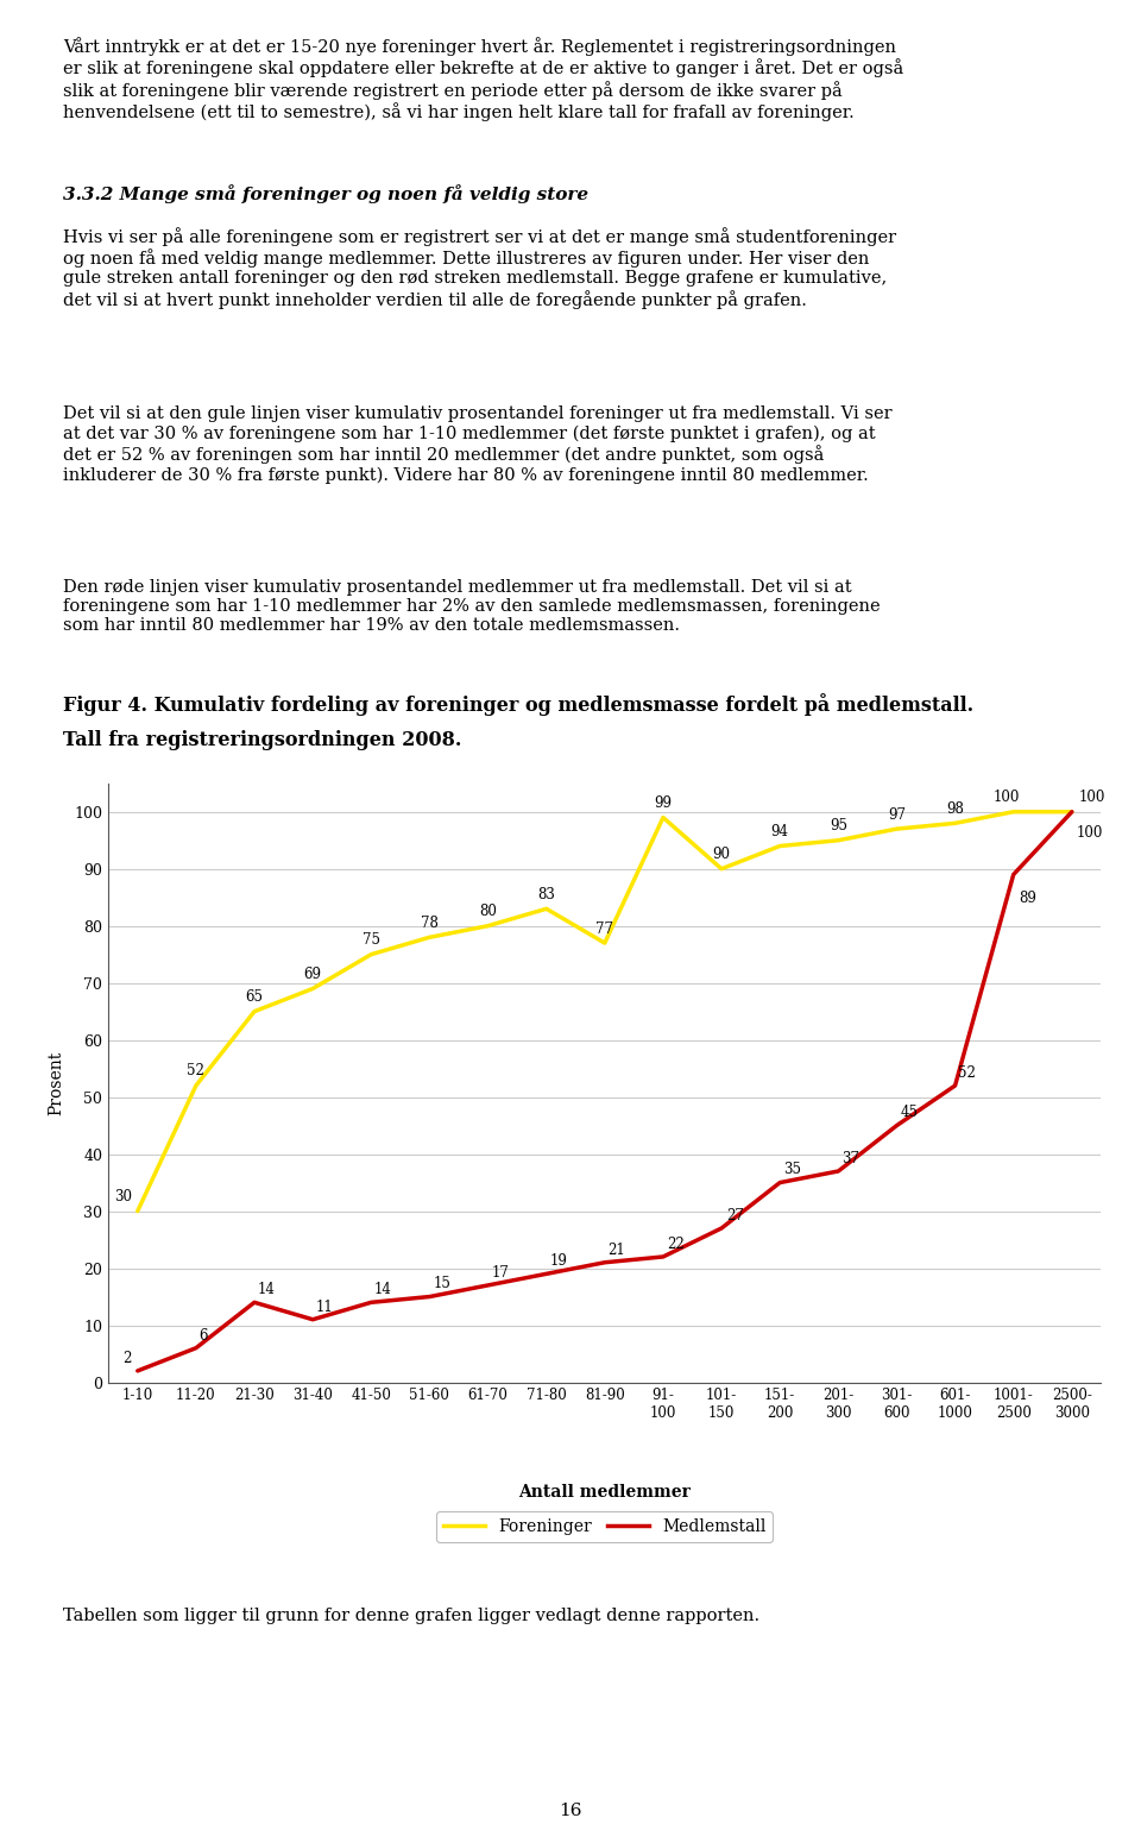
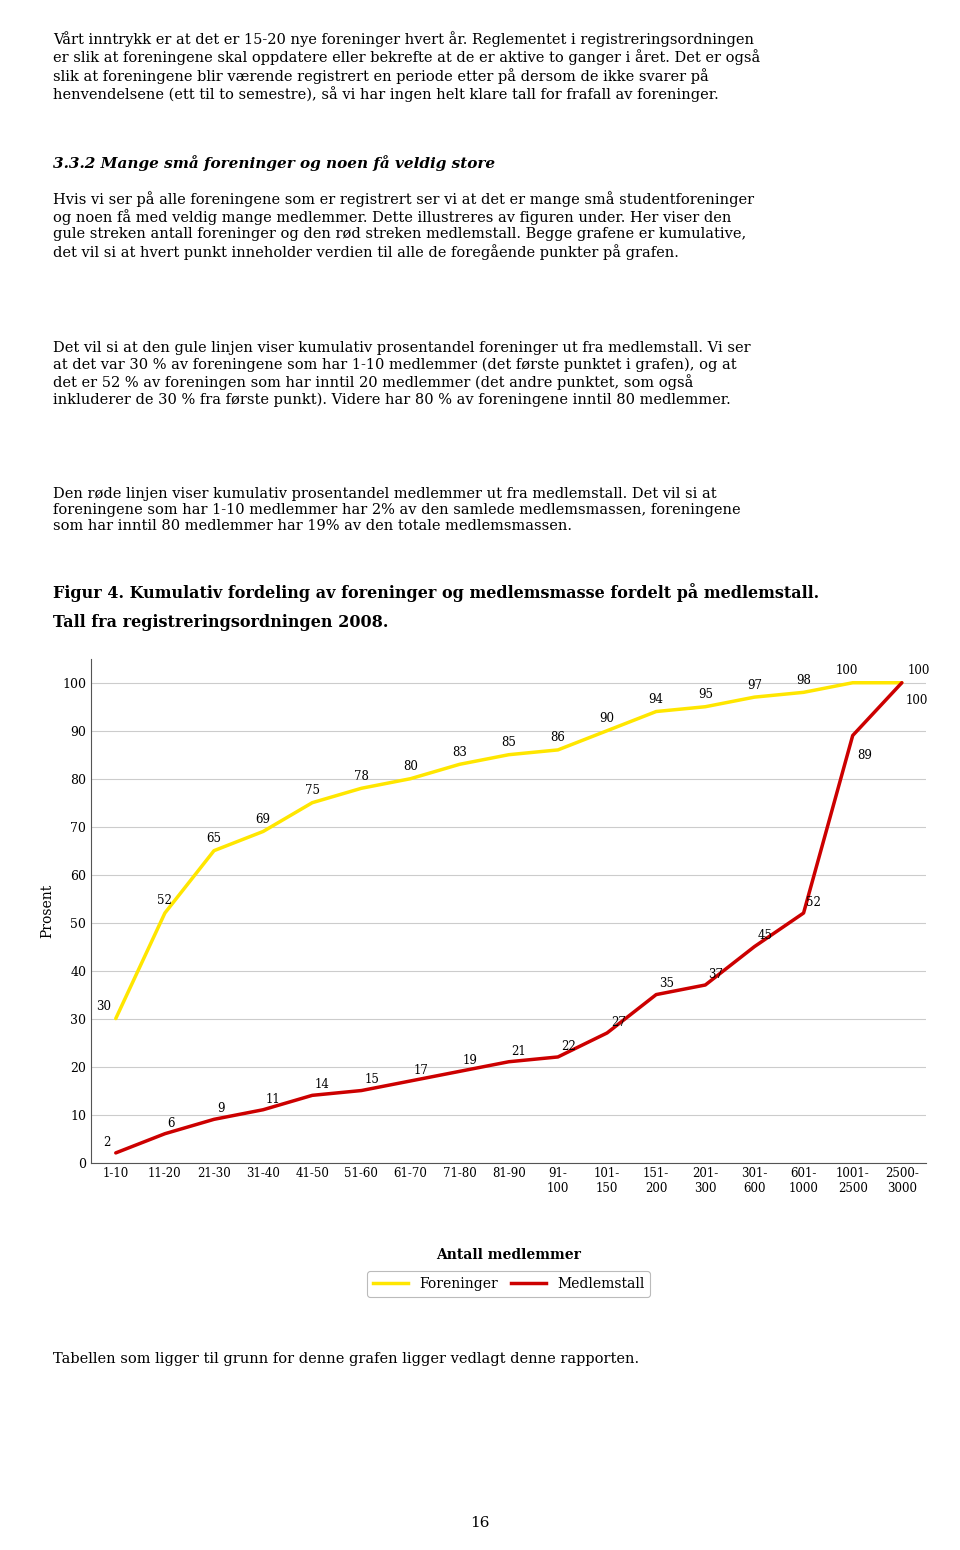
Medlemstall/21-30: 14 -> 9
Foreninger/81-90: 77 -> 85
Foreninger/91- 100: 99 -> 86
